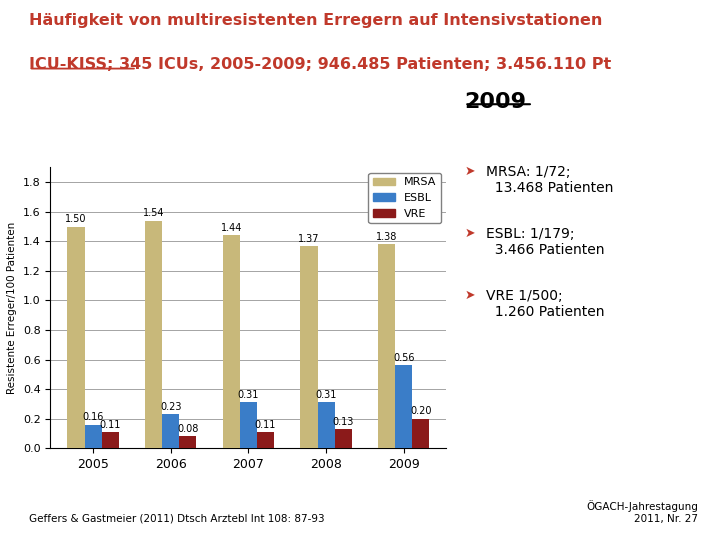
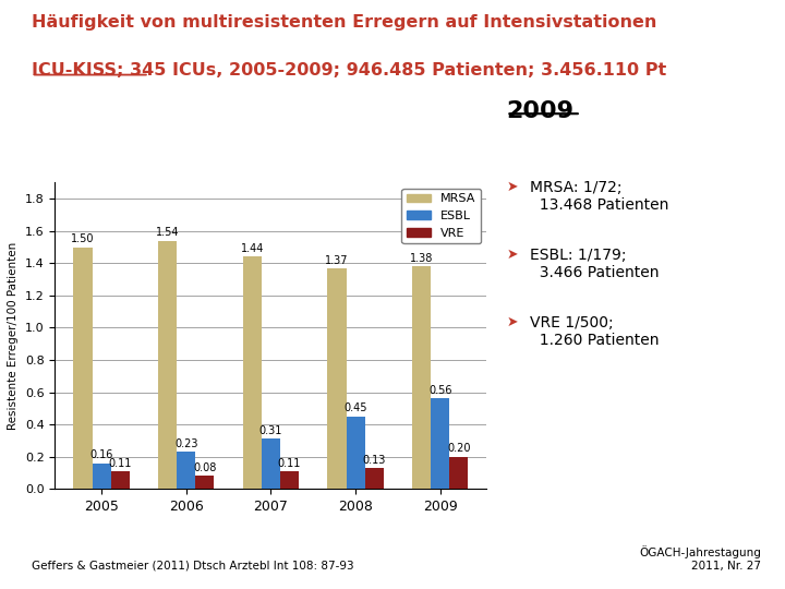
ESBL/2008: 0.31 -> 0.45
